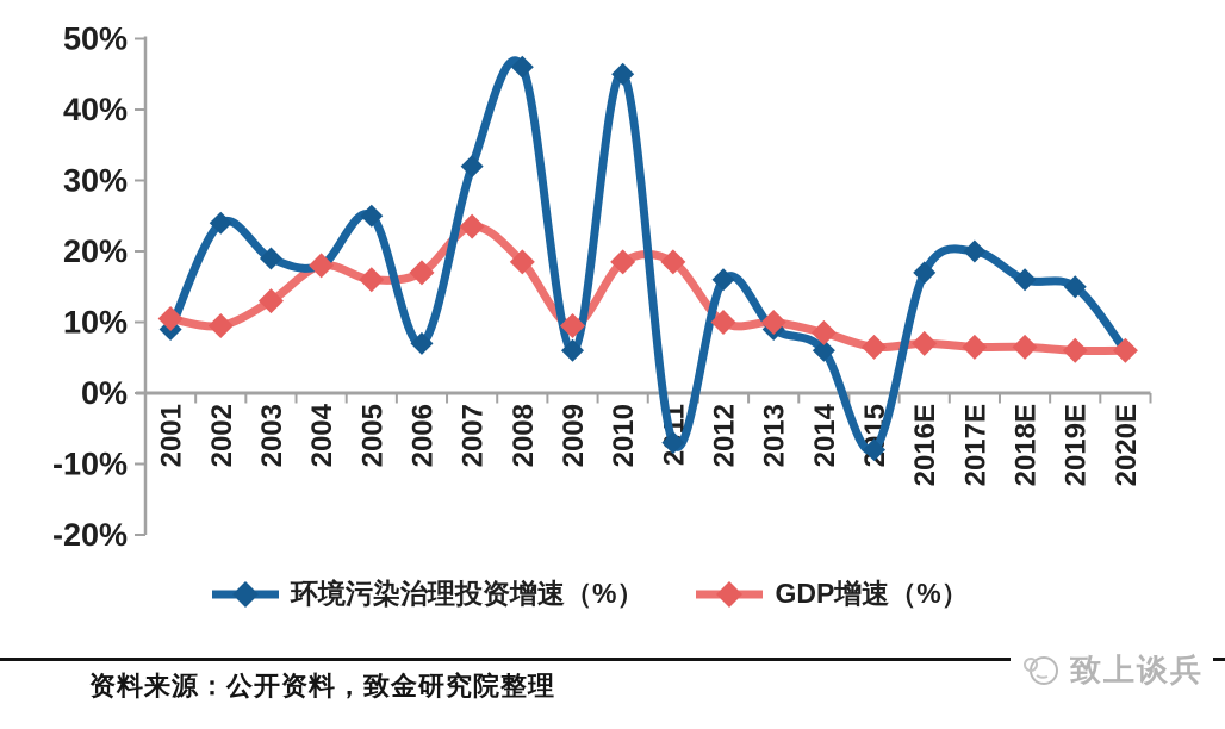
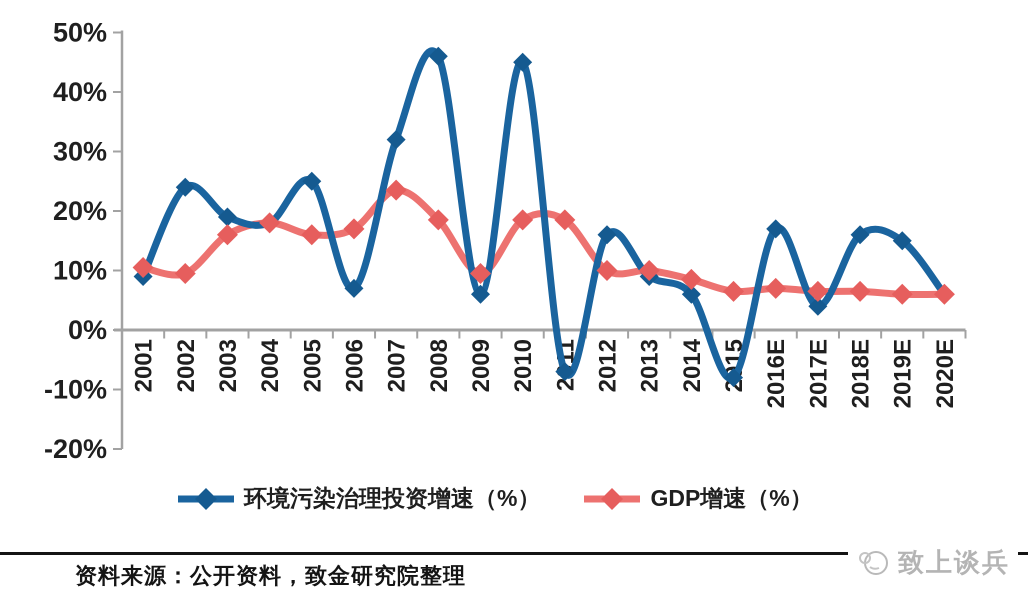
GDP增速（%）/2003: 13% -> 16%
环境污染治理投资增速（%）/2017E: 20% -> 4%
